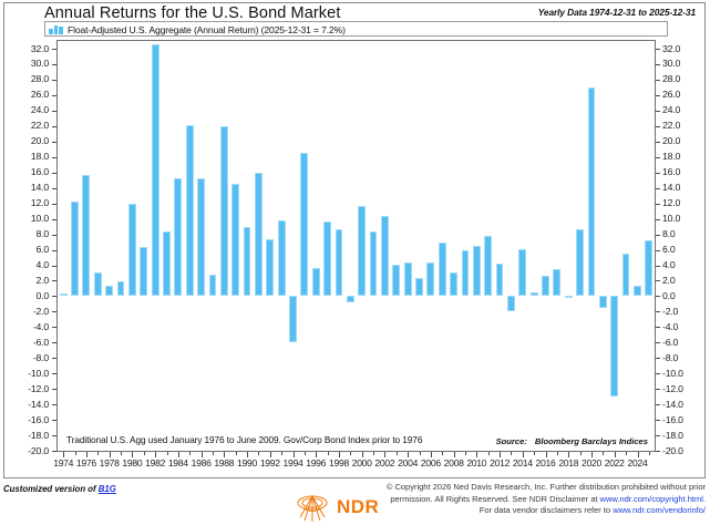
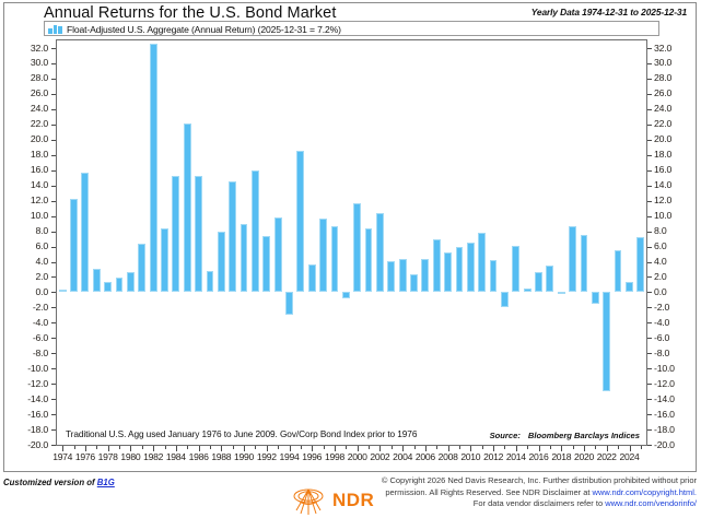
1980: 12 -> 3
1988: 22 -> 8
1994: -6 -> -3
2008: 3 -> 5
2020: 27 -> 8
